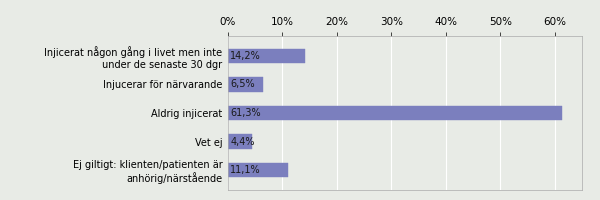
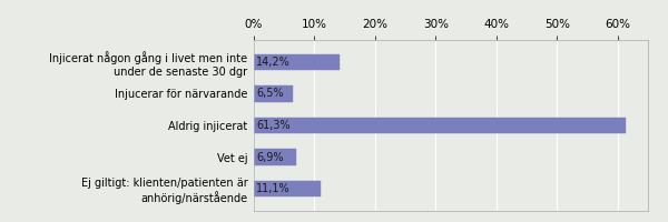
Vet ej: 4,4% -> 6,9%
